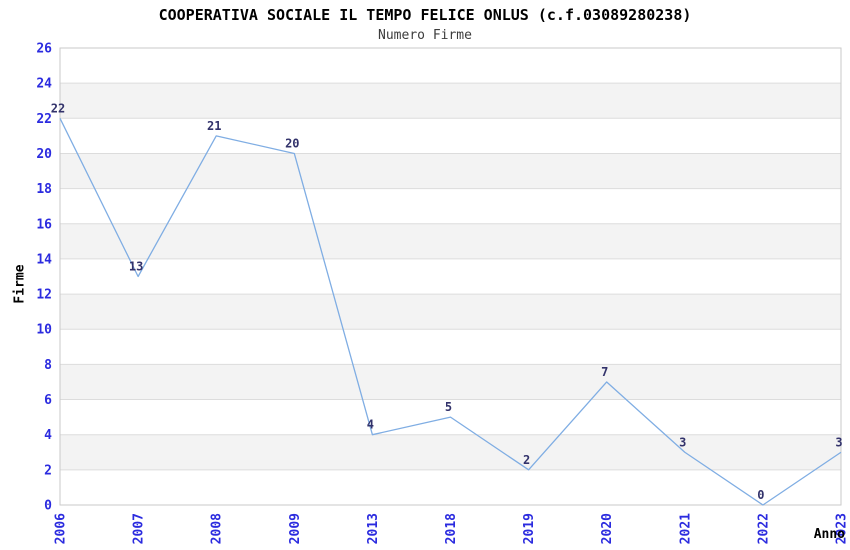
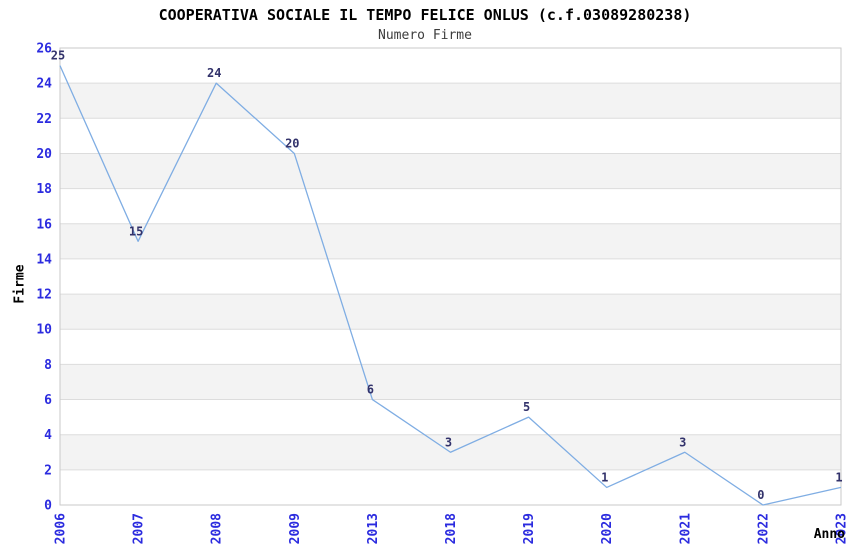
2006: 22 -> 25
2007: 13 -> 15
2008: 21 -> 24
2013: 4 -> 6
2018: 5 -> 3
2019: 2 -> 5
2020: 7 -> 1
2023: 3 -> 1
